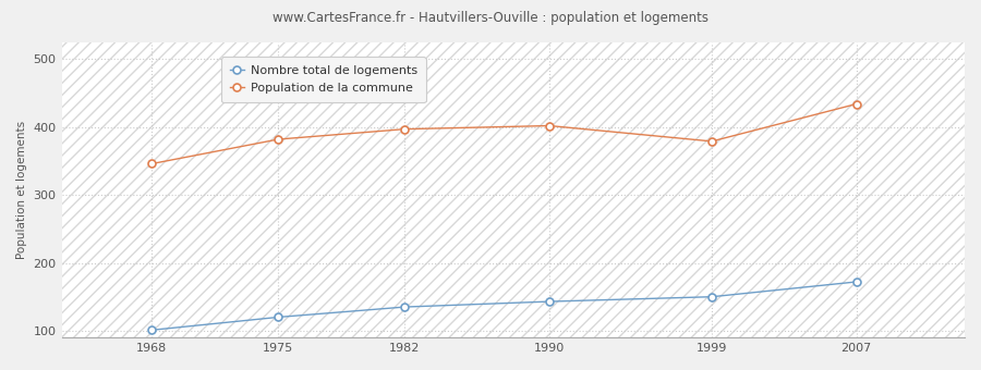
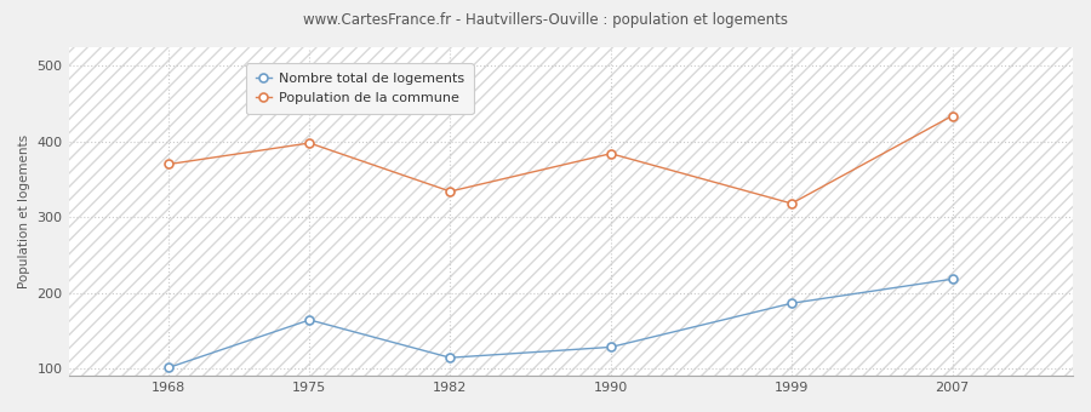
Population de la commune/1968: 346 -> 370
Nombre total de logements/1975: 120 -> 164
Population de la commune/1975: 382 -> 398
Nombre total de logements/1982: 135 -> 114
Population de la commune/1982: 397 -> 334
Nombre total de logements/1990: 143 -> 128
Population de la commune/1990: 402 -> 384
Nombre total de logements/1999: 150 -> 186
Population de la commune/1999: 379 -> 318
Nombre total de logements/2007: 172 -> 218
